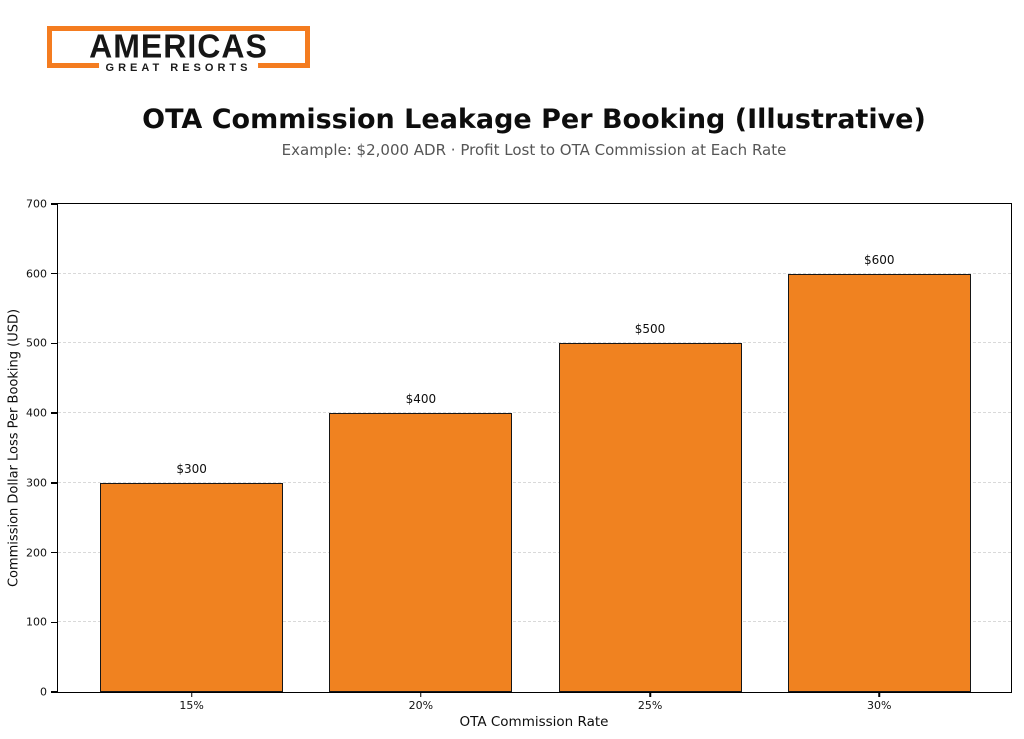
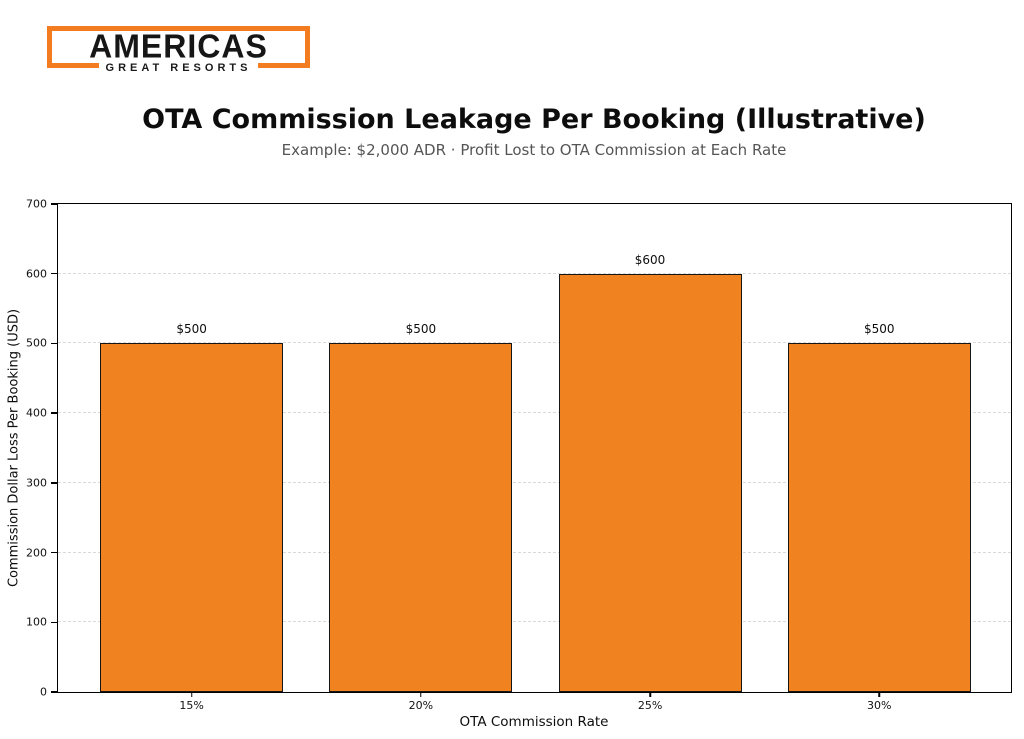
15%: $300 -> $500
20%: $400 -> $500
25%: $500 -> $600
30%: $600 -> $500
